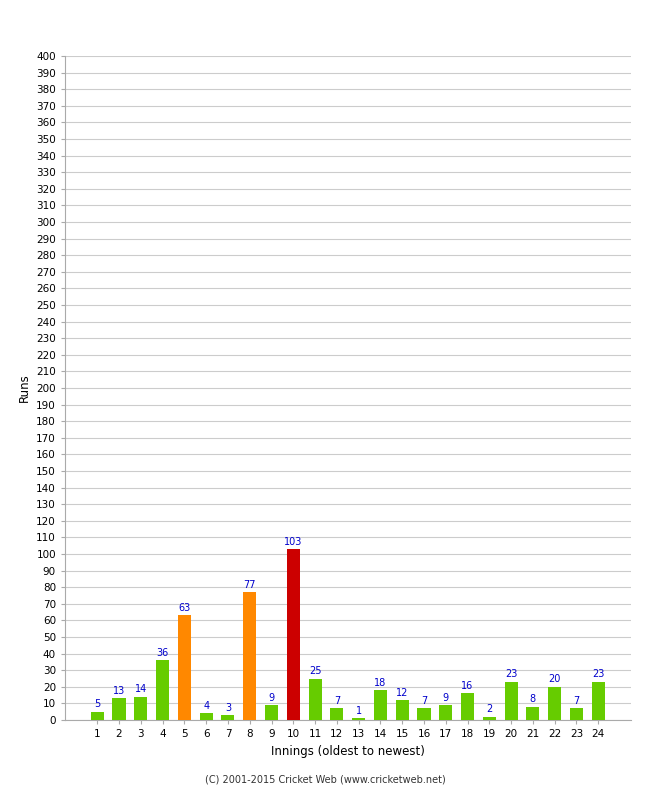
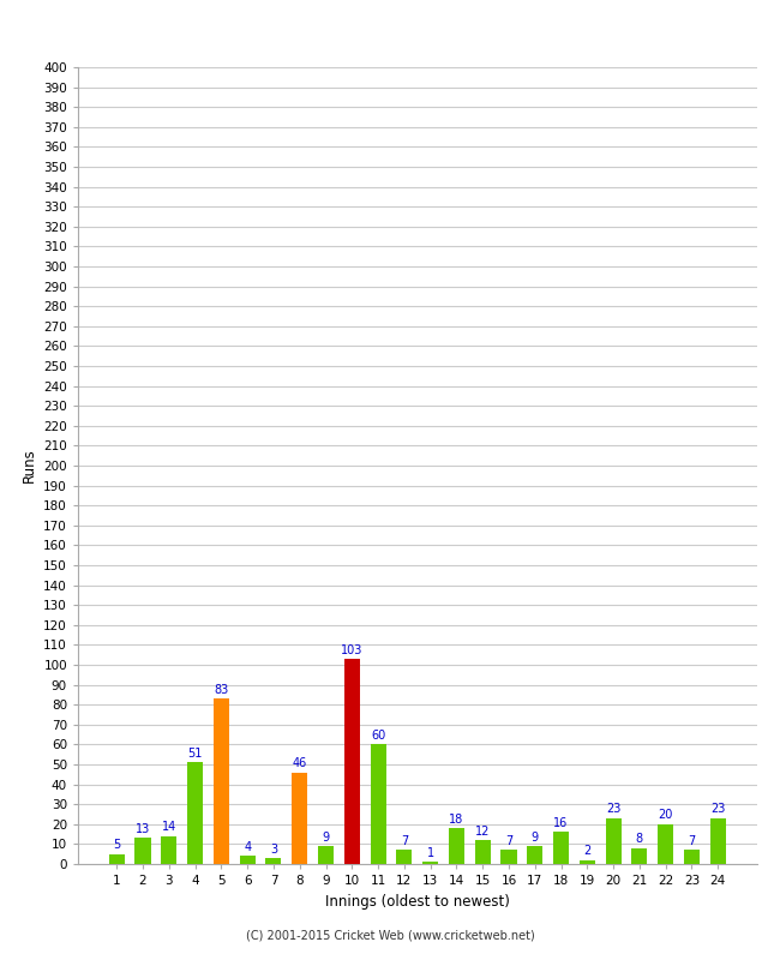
4: 36 -> 51
5: 63 -> 83
8: 77 -> 46
11: 25 -> 60
